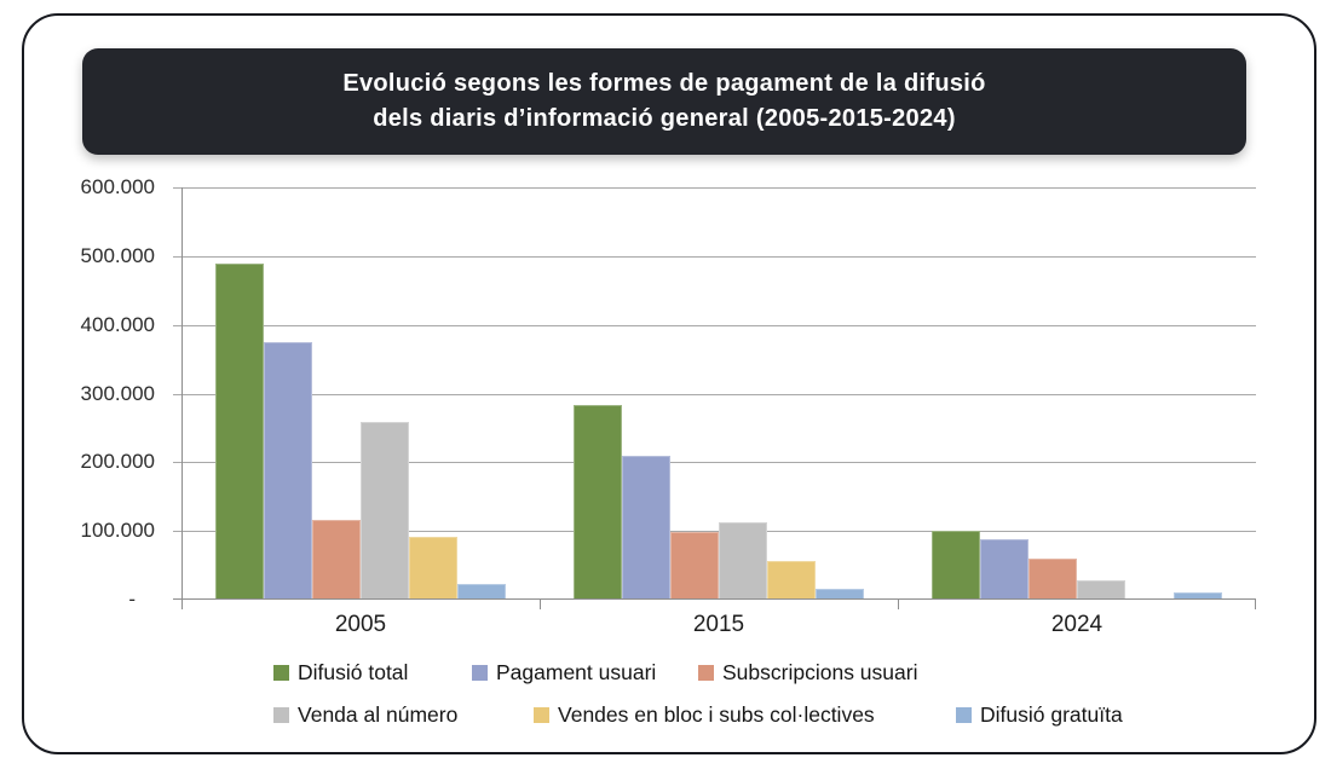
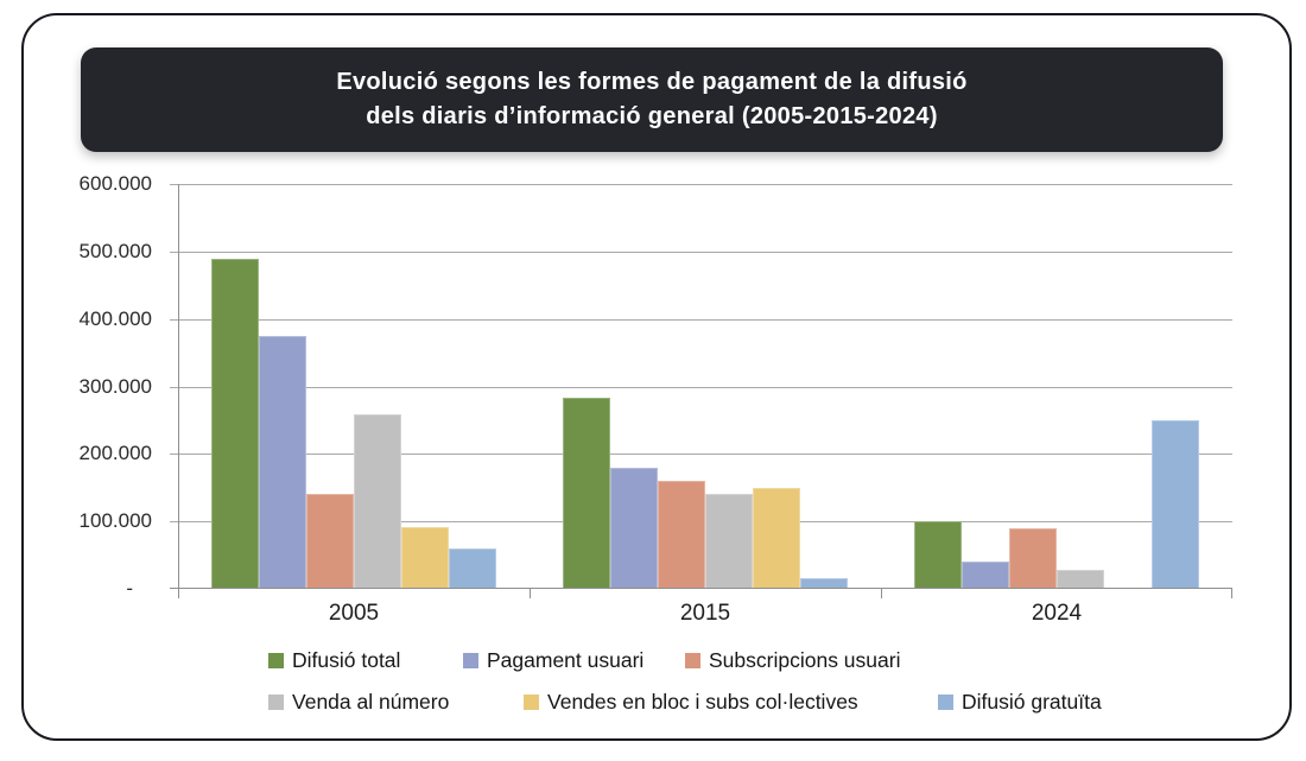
Subscripcions usuari/2005: 120000 -> 140000
Difusió gratuïta/2005: 20000 -> 60000
Pagament usuari/2015: 210000 -> 180000
Subscripcions usuari/2015: 100000 -> 160000
Venda al número/2015: 110000 -> 140000
Vendes en bloc i subs col·lectives/2015: 60000 -> 150000
Pagament usuari/2024: 90000 -> 40000
Subscripcions usuari/2024: 60000 -> 90000
Difusió gratuïta/2024: 10000 -> 250000
